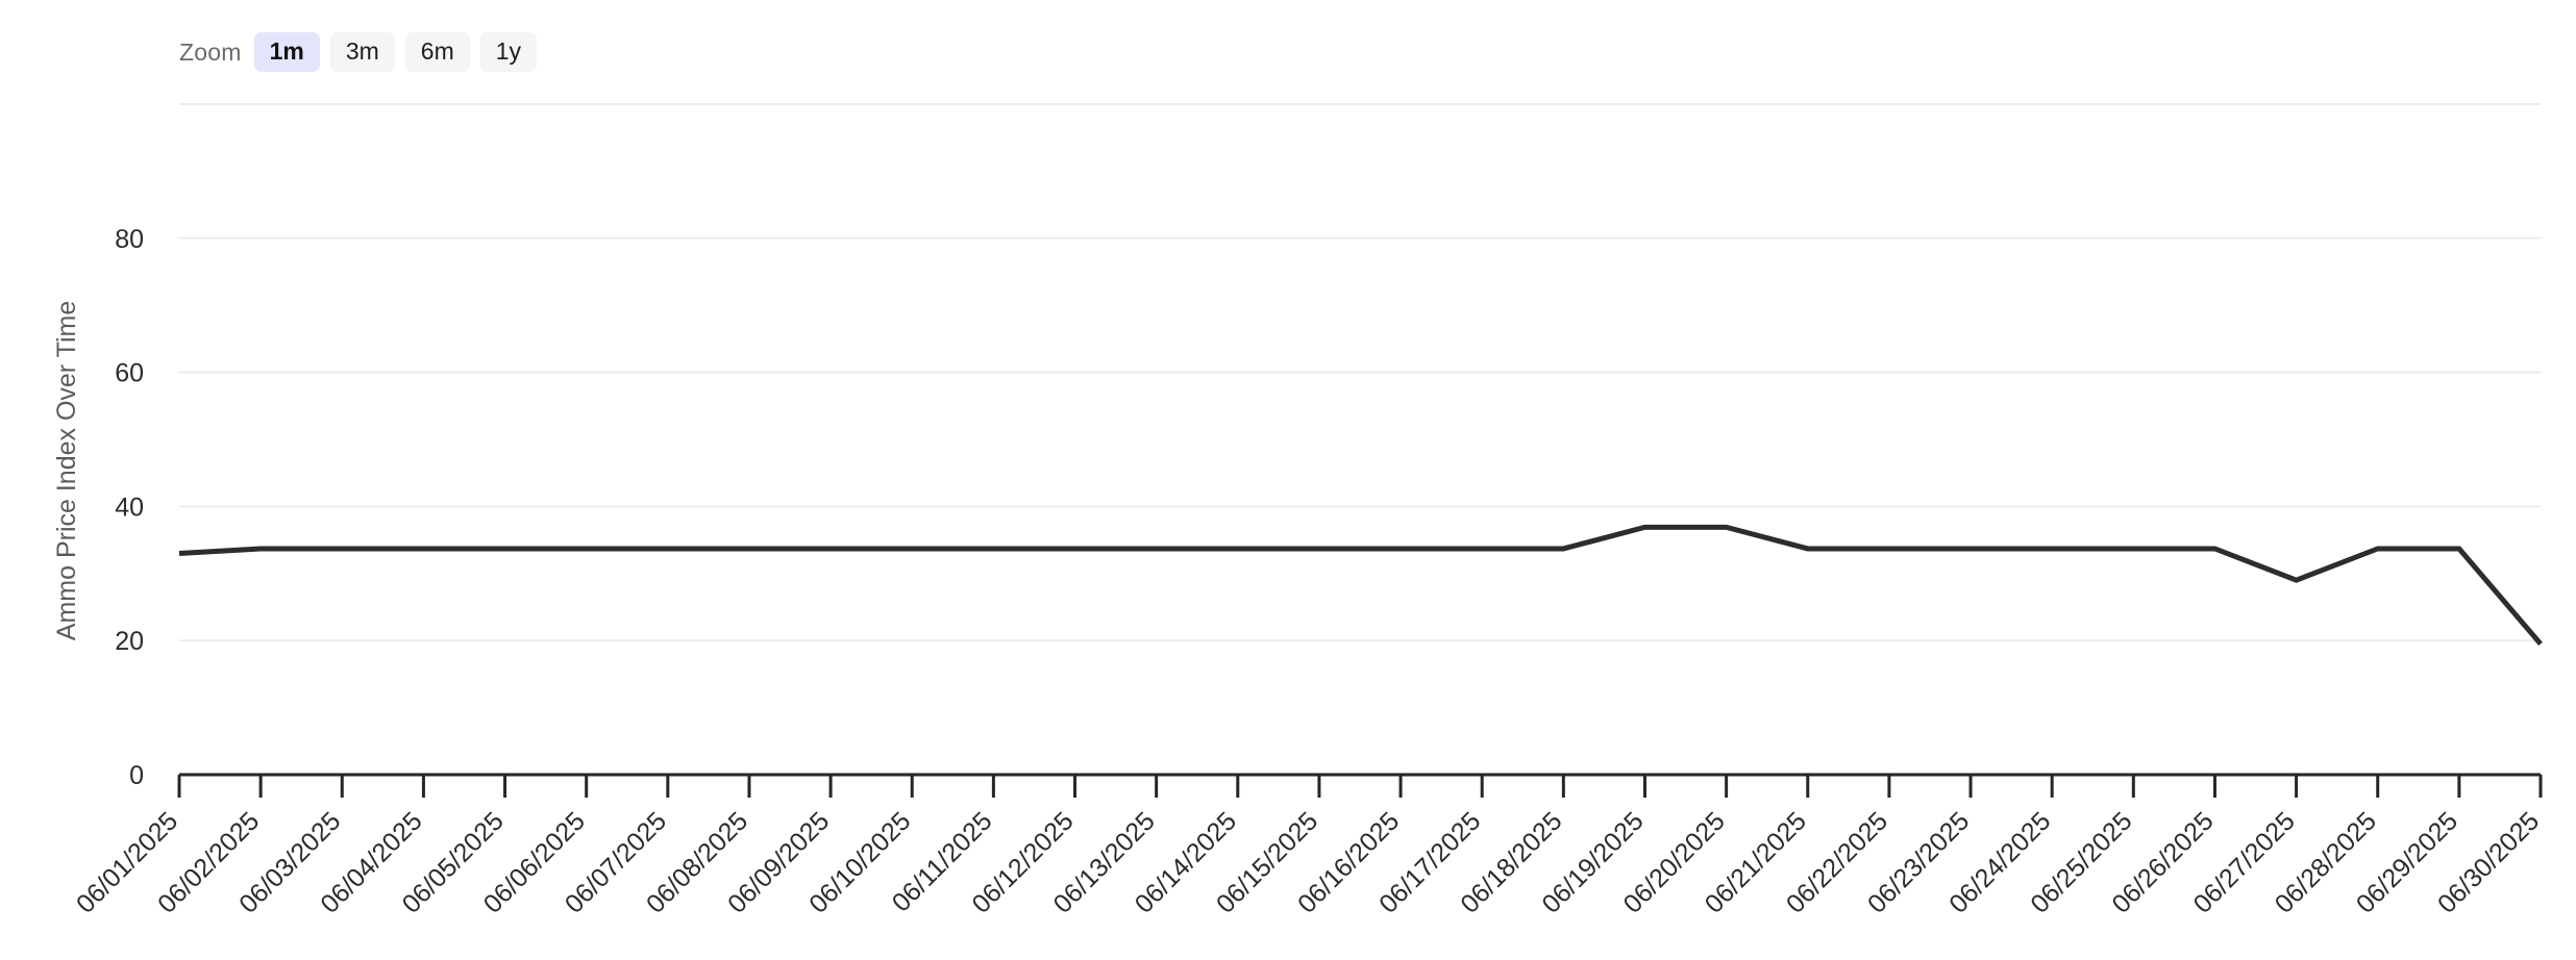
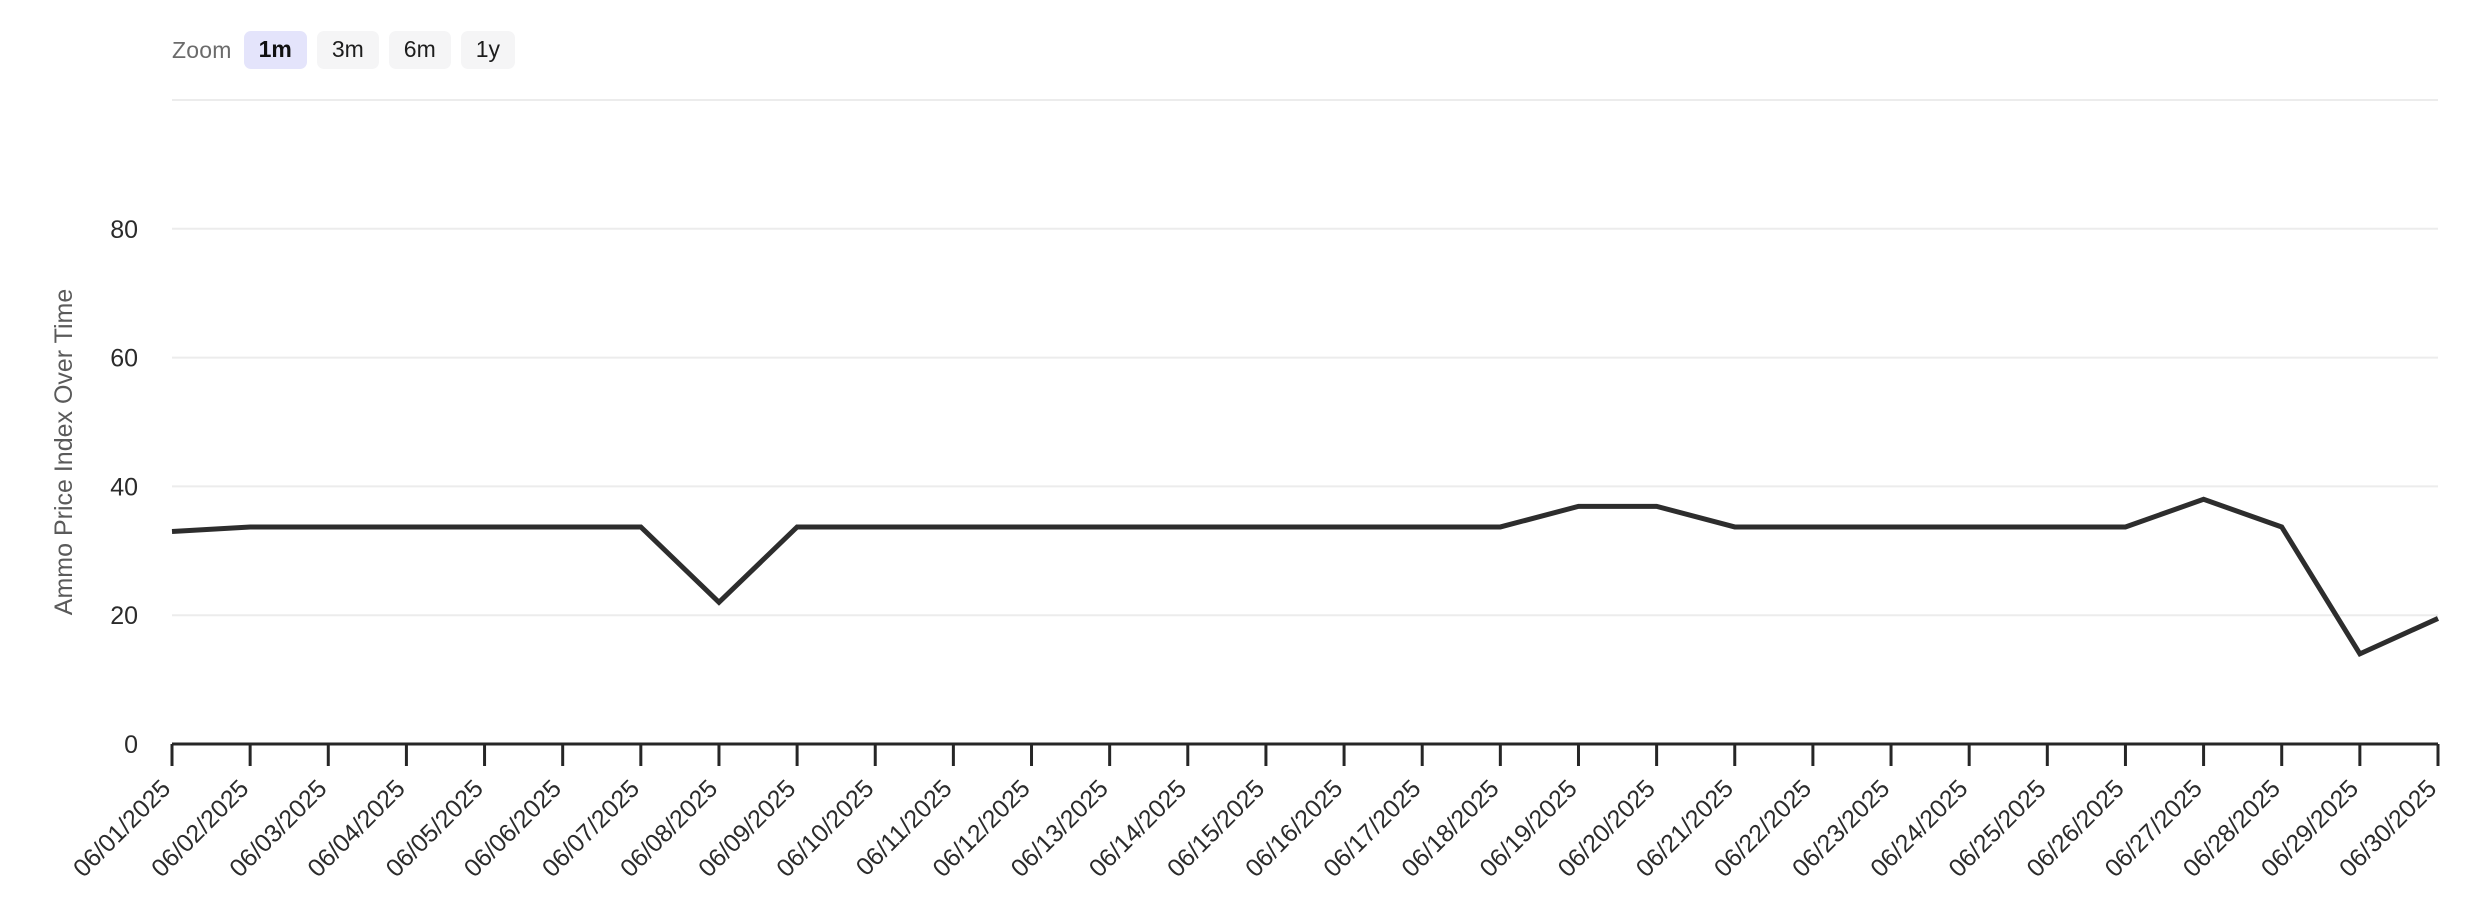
06/08/2025: 34 -> 22
06/27/2025: 29 -> 38
06/29/2025: 34 -> 14
